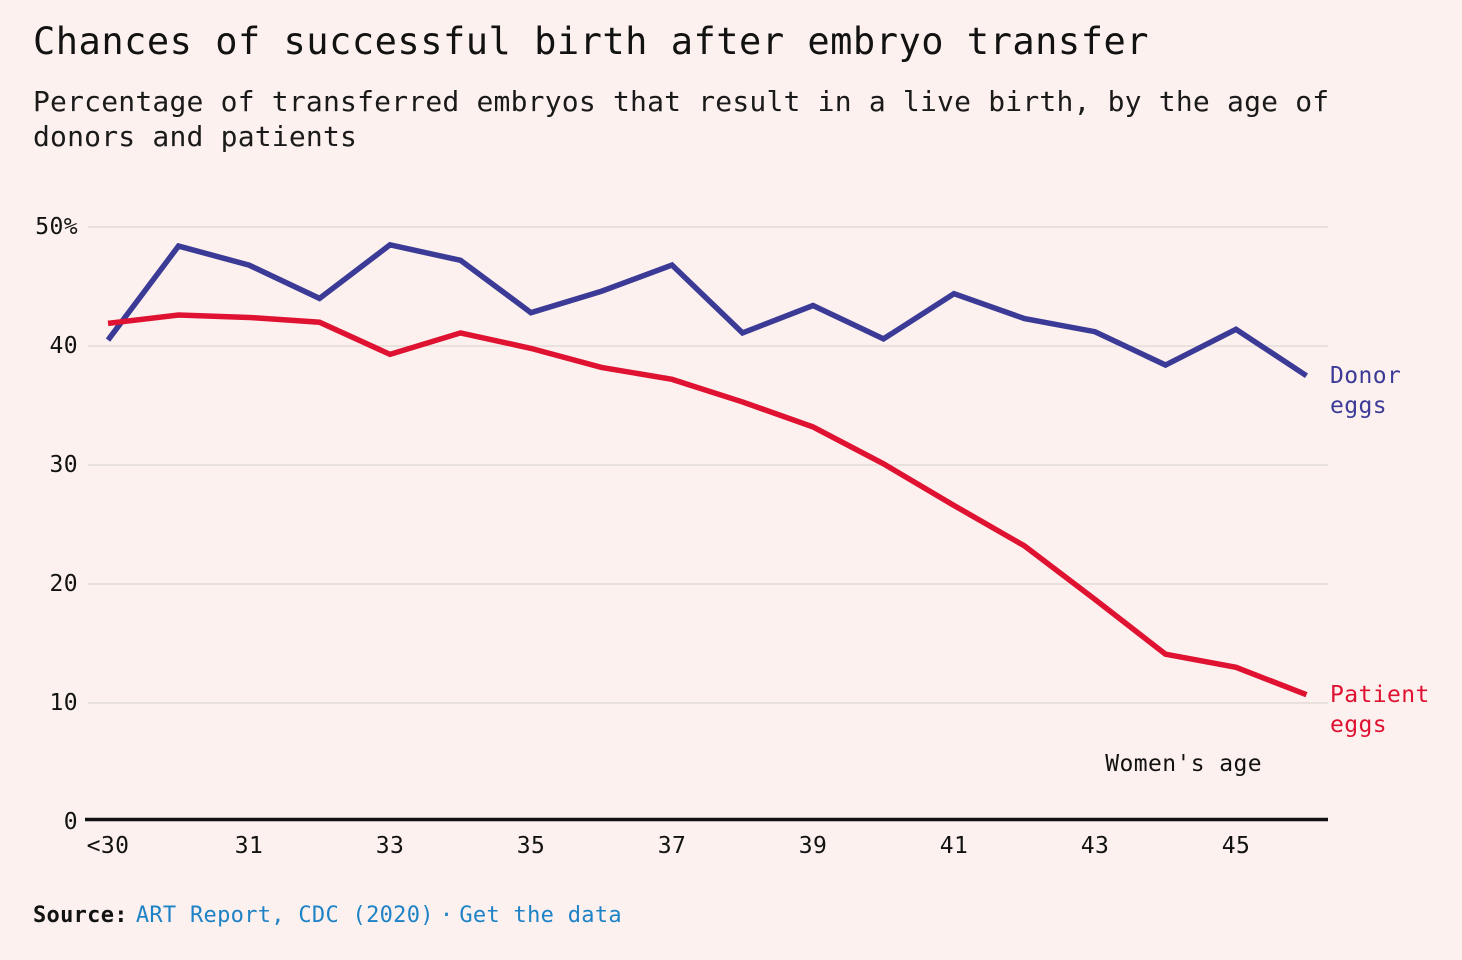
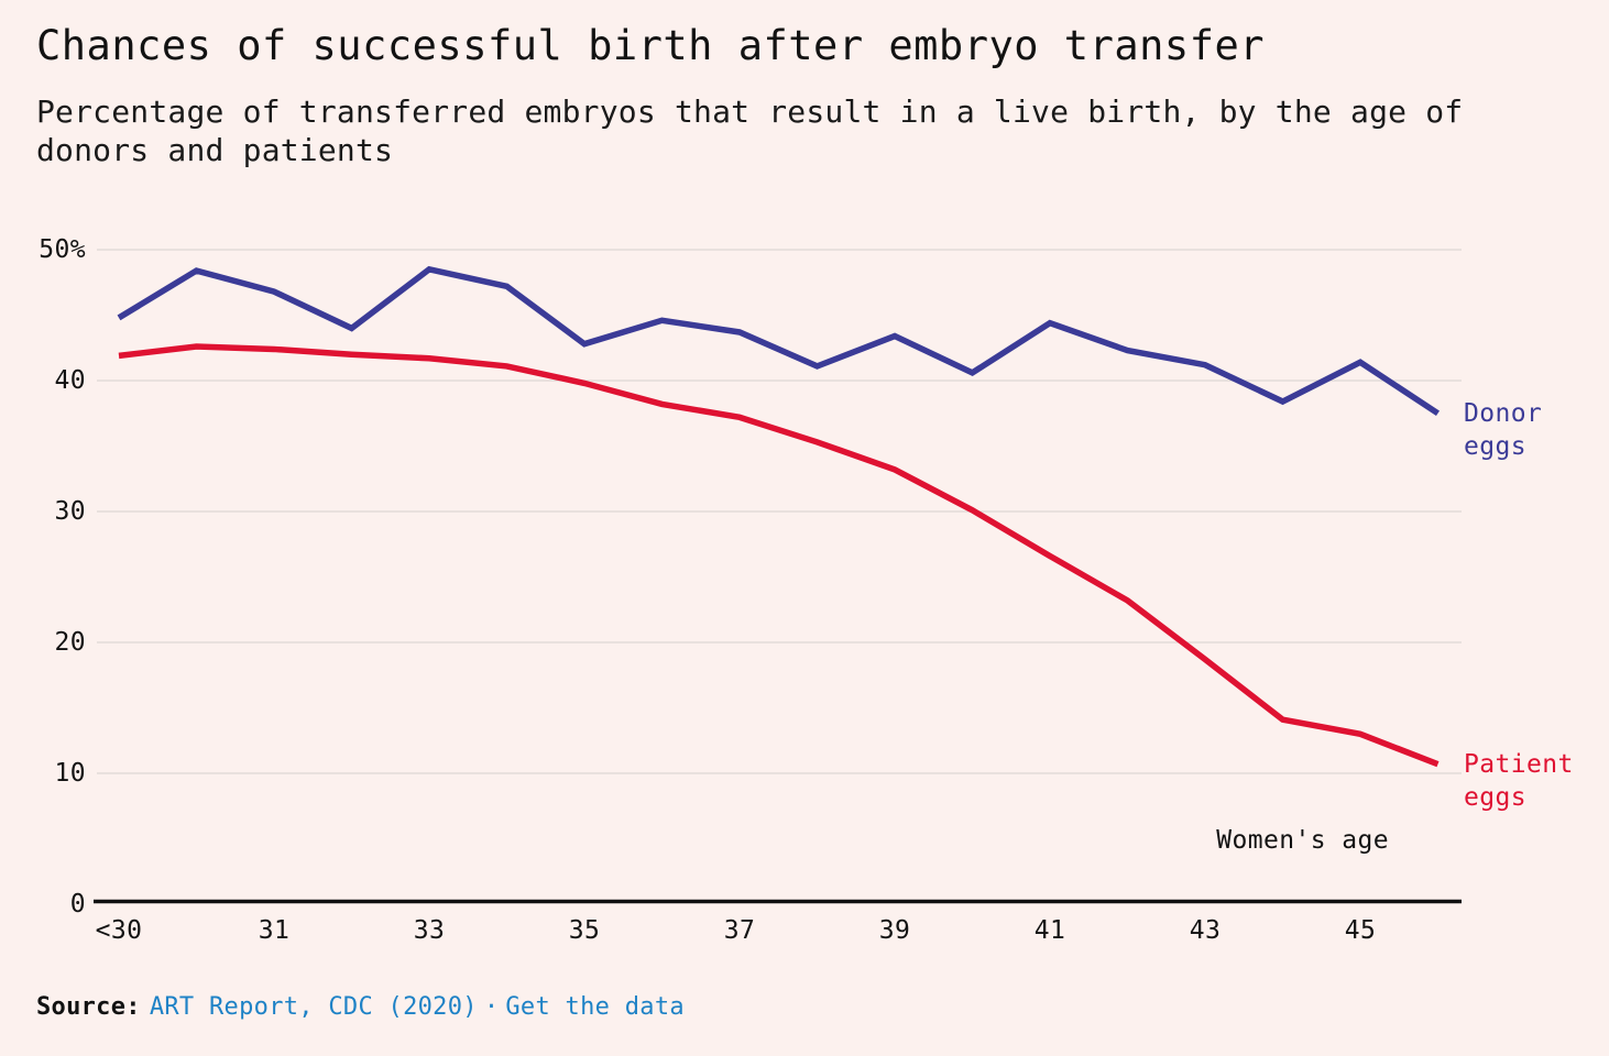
Donor eggs/<30: 40.5% -> 44.8%
Patient eggs/33: 39.3% -> 41.7%
Donor eggs/37: 46.8% -> 43.7%
